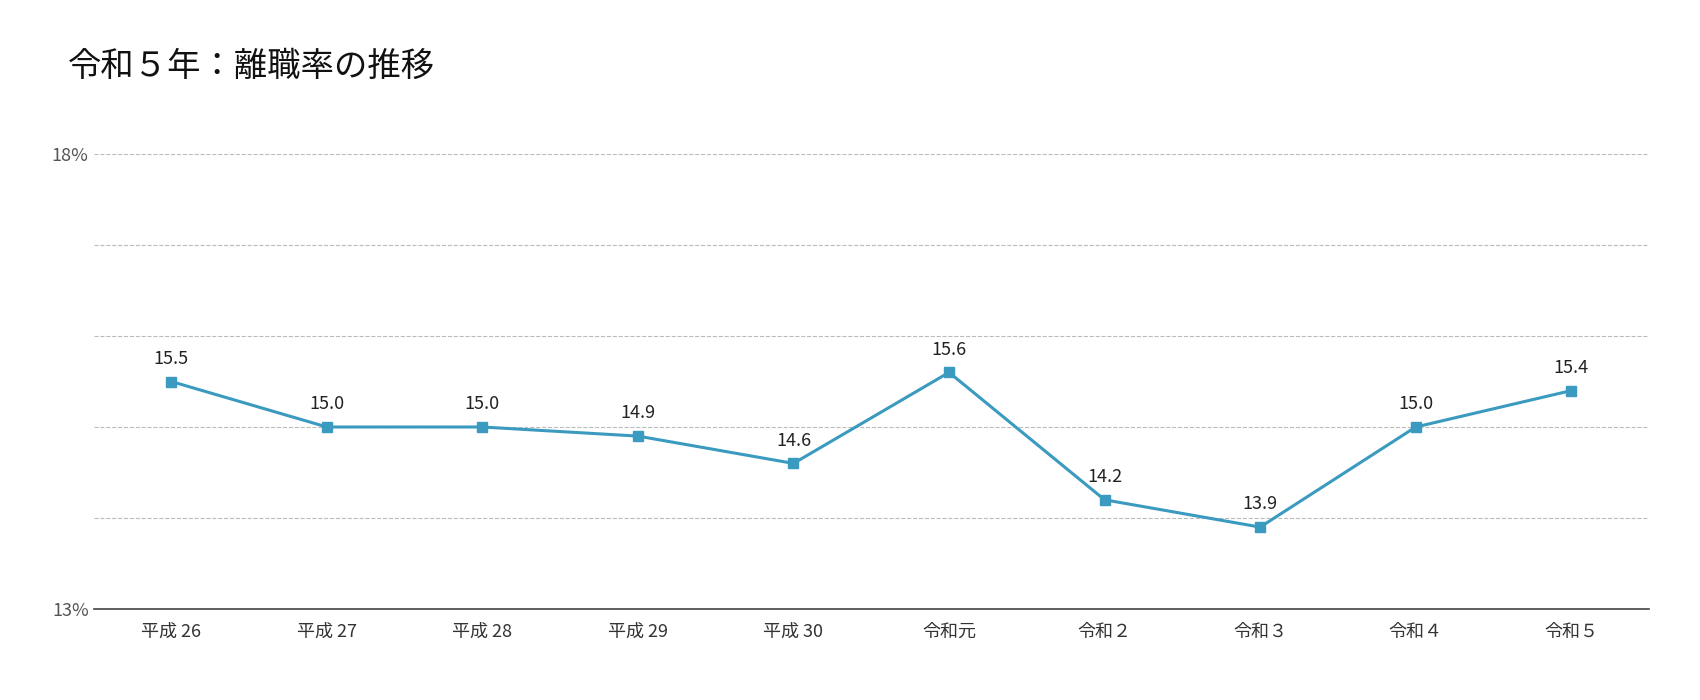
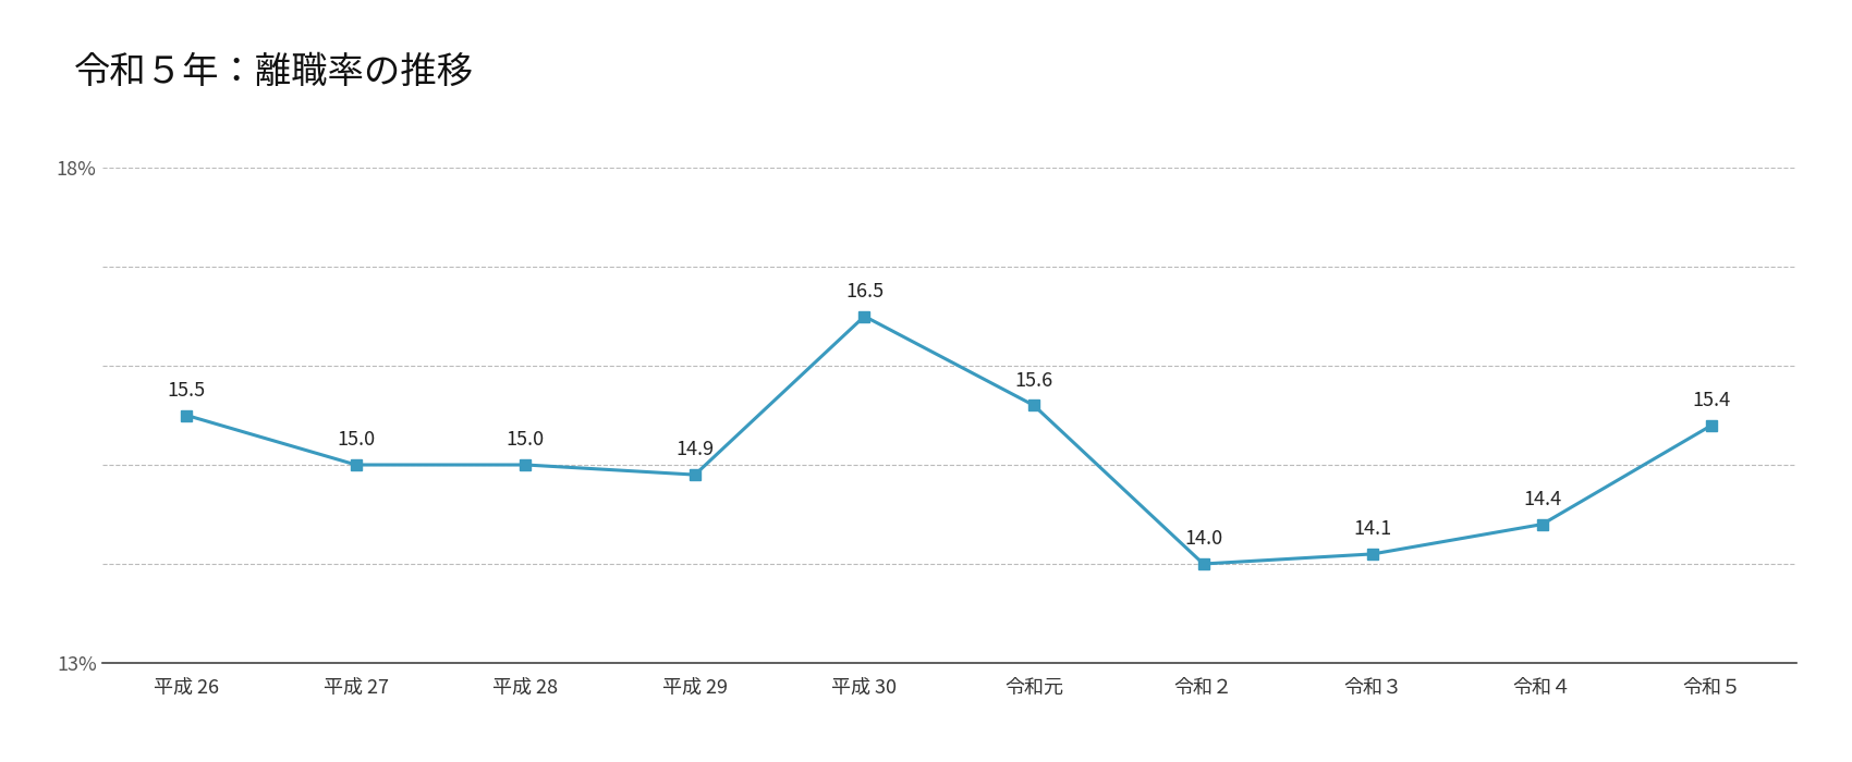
平成 30: 14.6 -> 16.5
令和２: 14.2 -> 14.0
令和３: 13.9 -> 14.1
令和４: 15.0 -> 14.4
